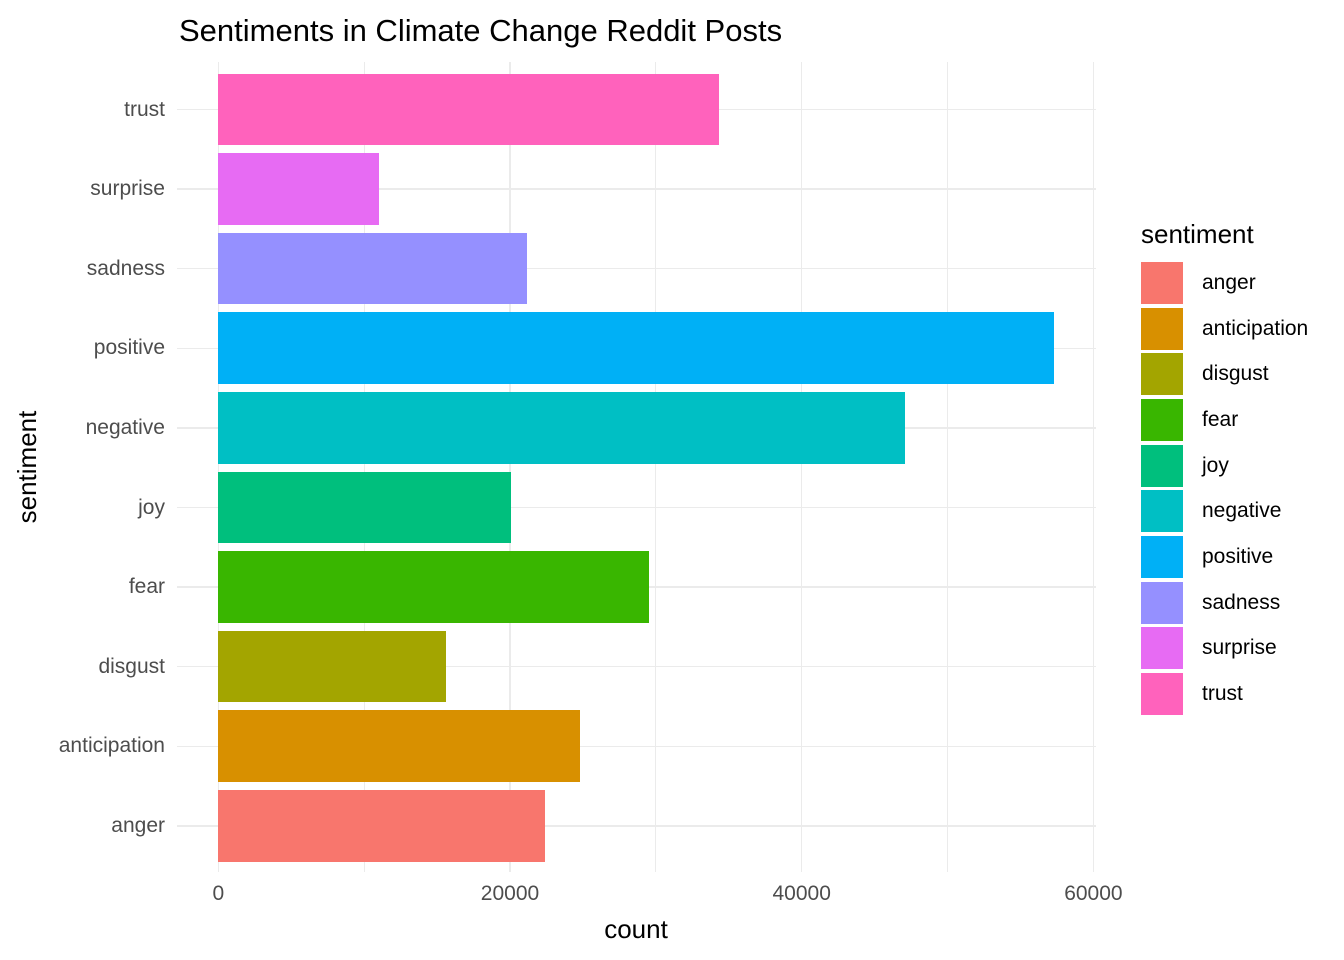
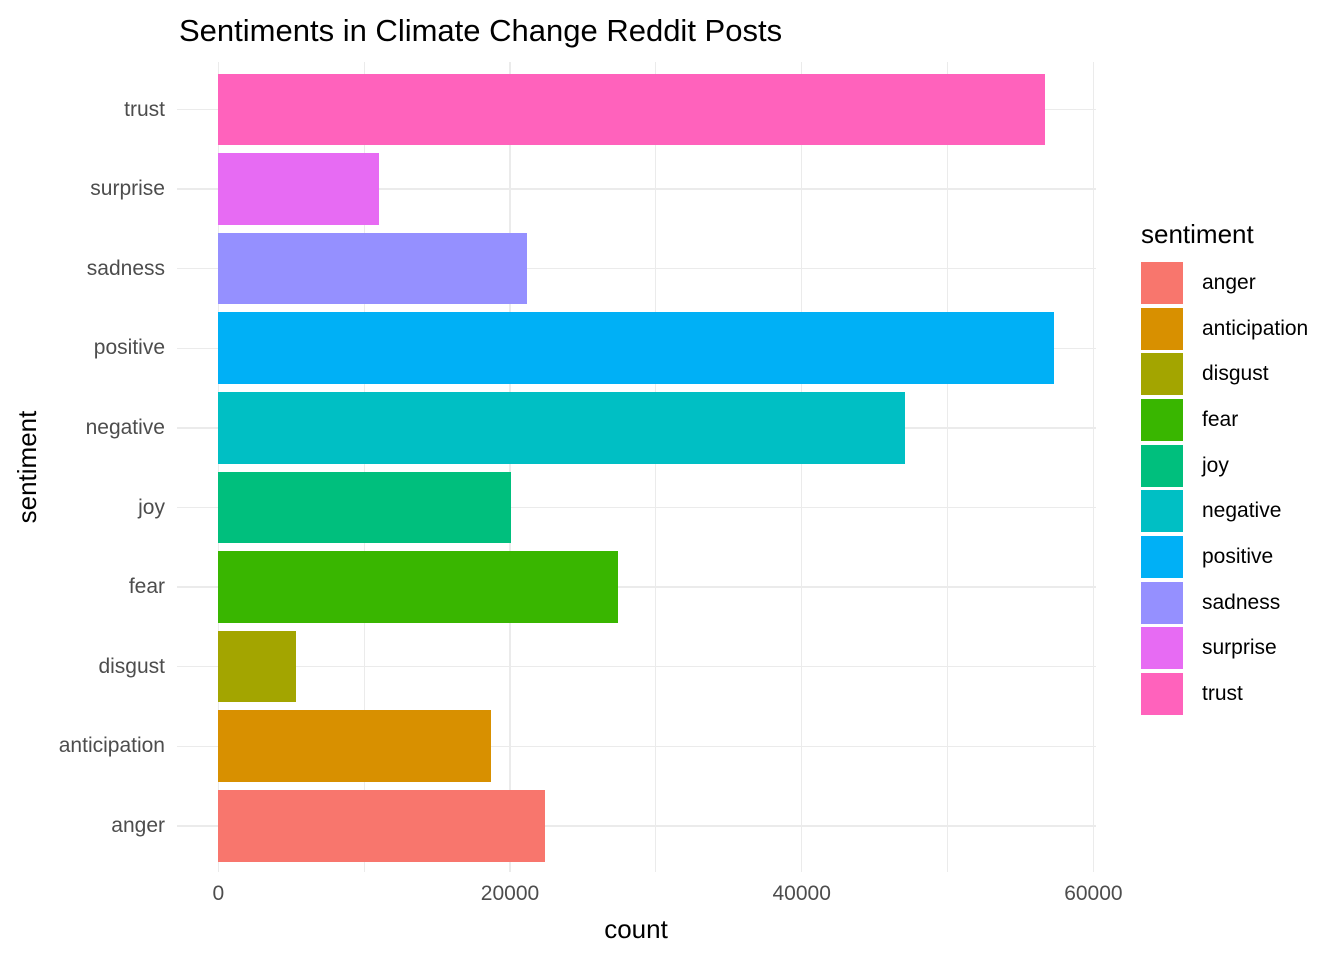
trust: 34300 -> 56700
fear: 29500 -> 27400
disgust: 15600 -> 5300
anticipation: 24800 -> 18700
